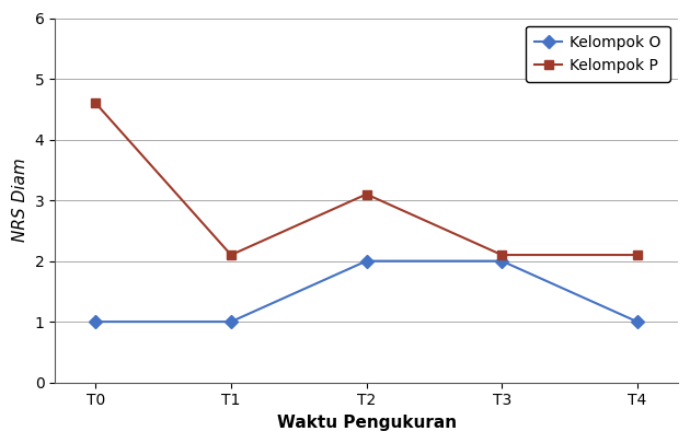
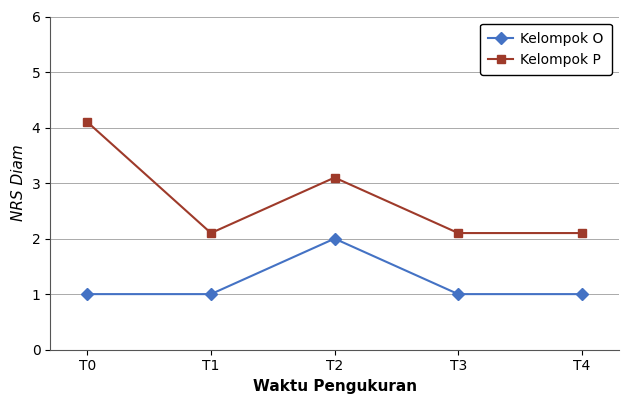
Kelompok P/T0: 4.6 -> 4.1
Kelompok O/T3: 2 -> 1
